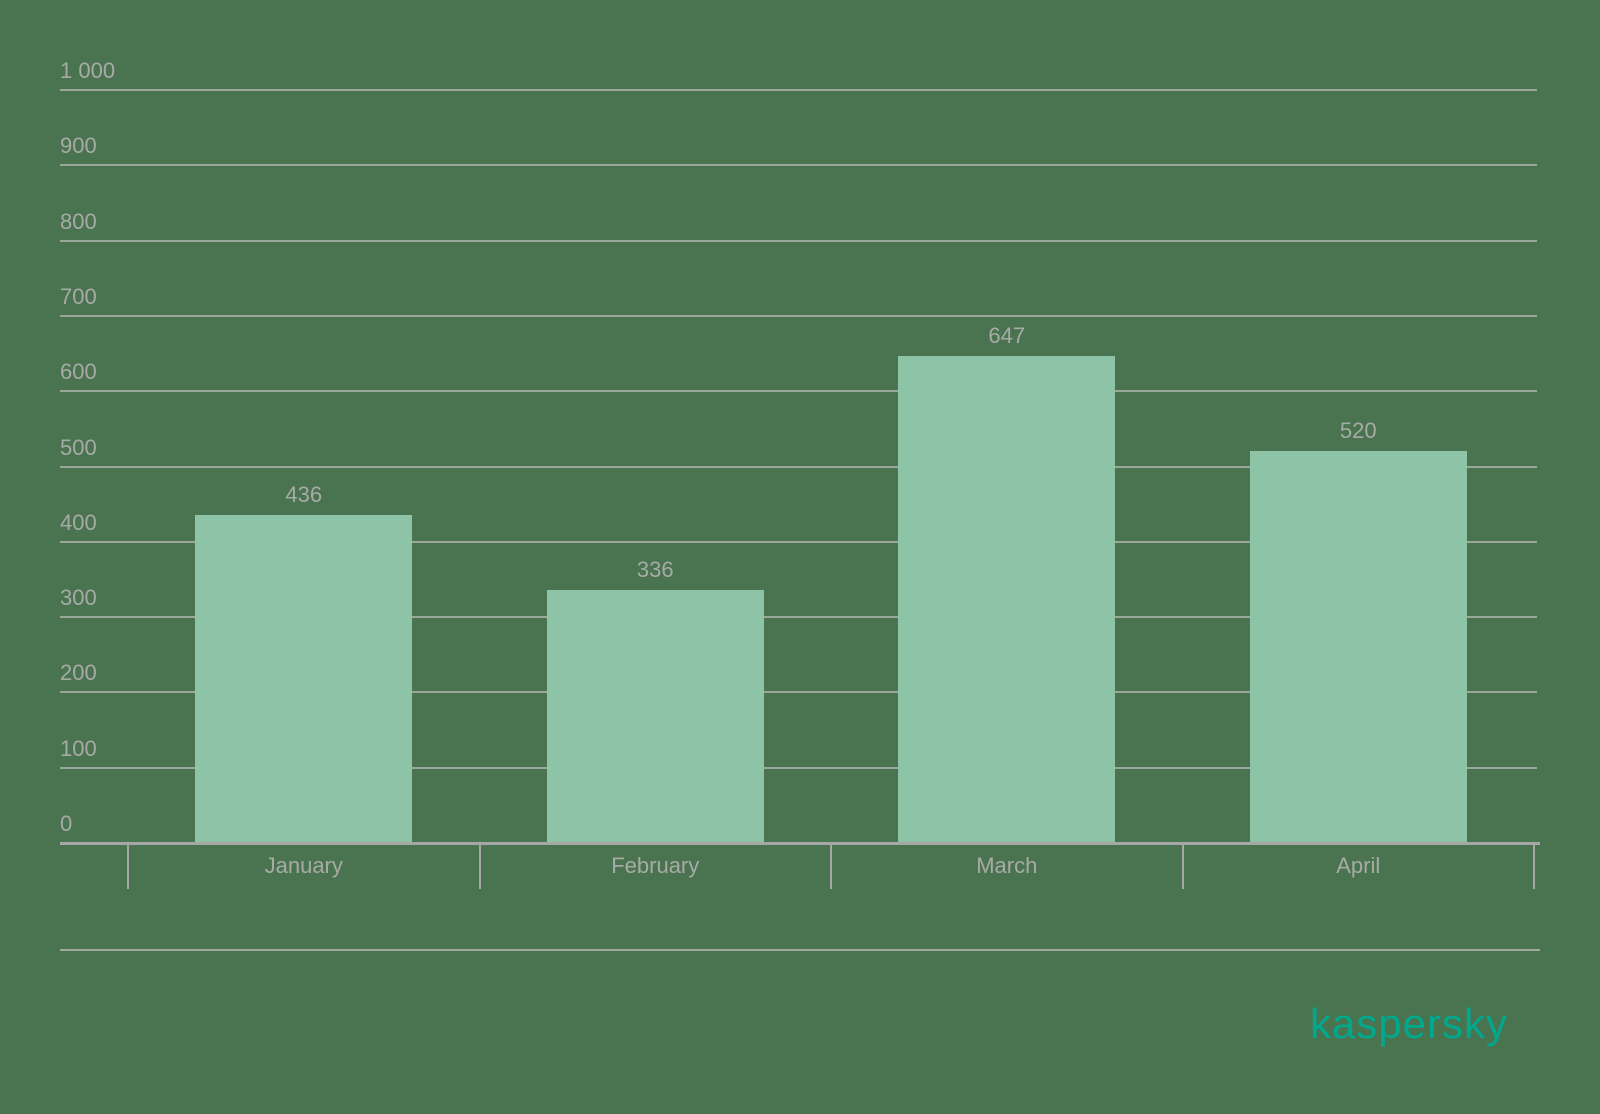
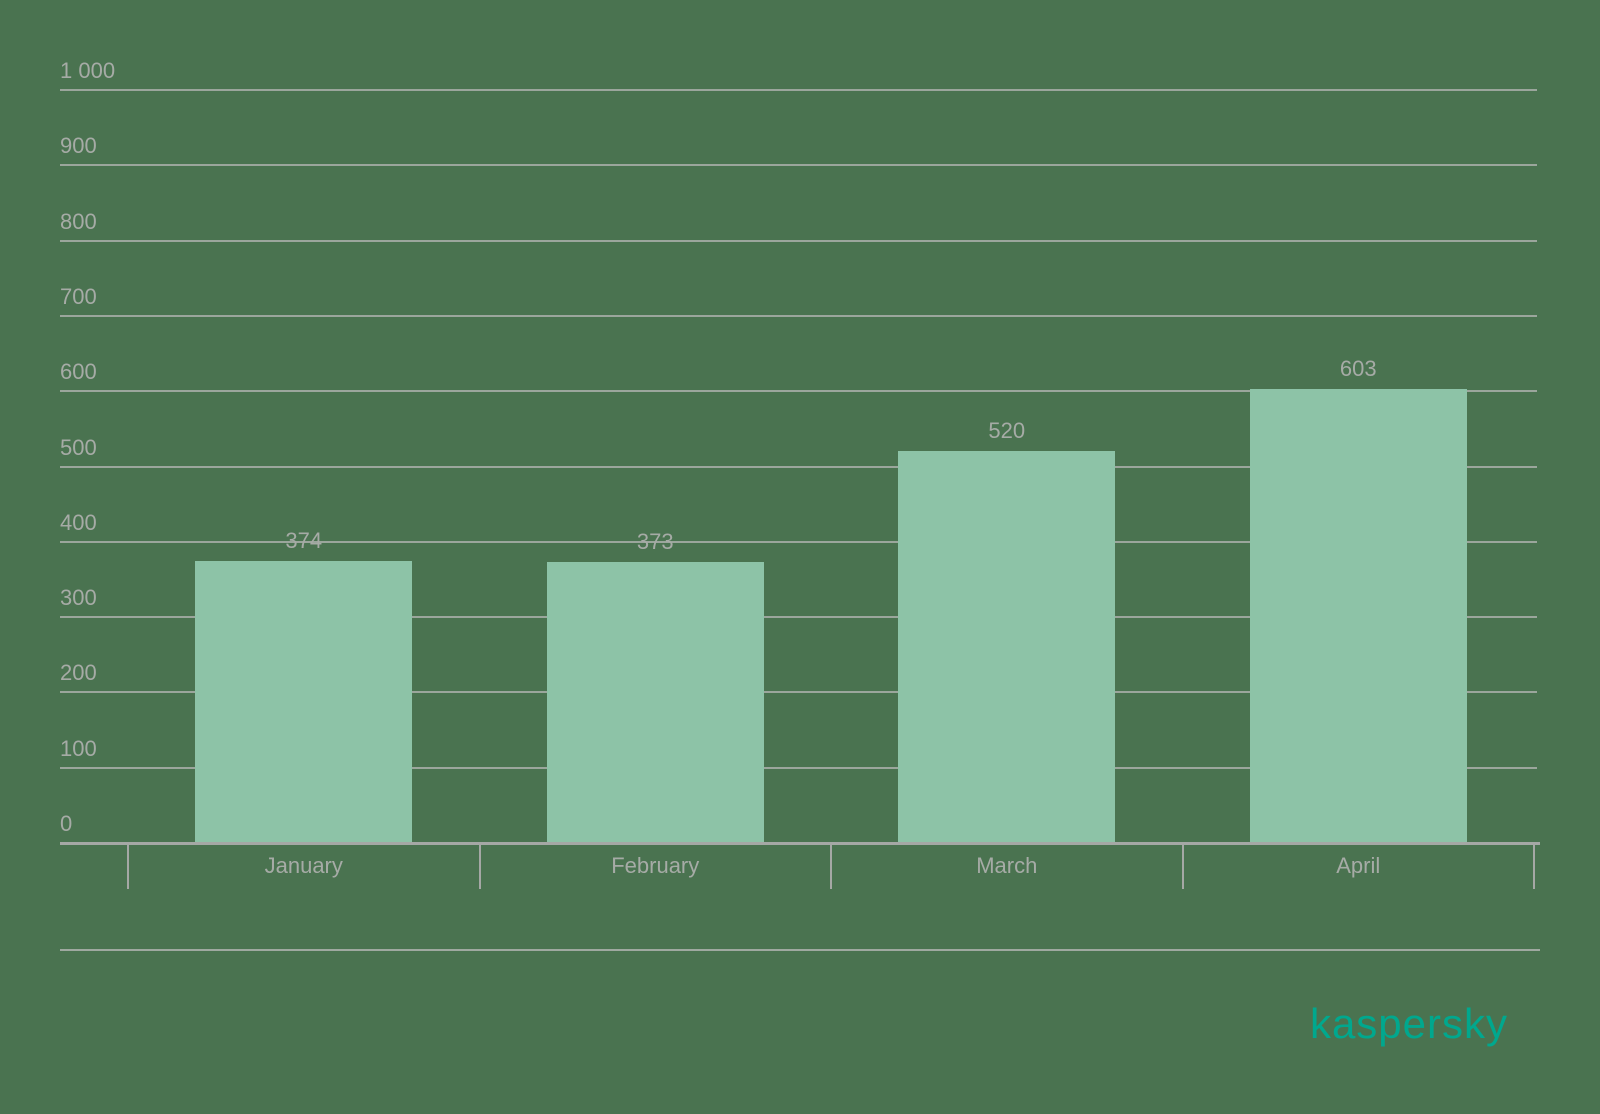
January: 436 -> 374
February: 336 -> 373
March: 647 -> 520
April: 520 -> 603
